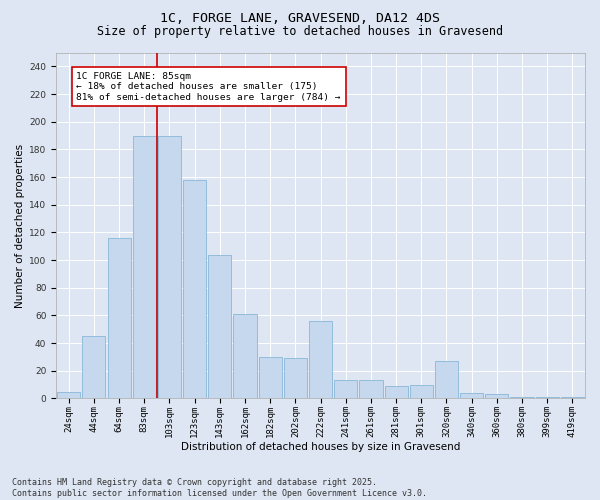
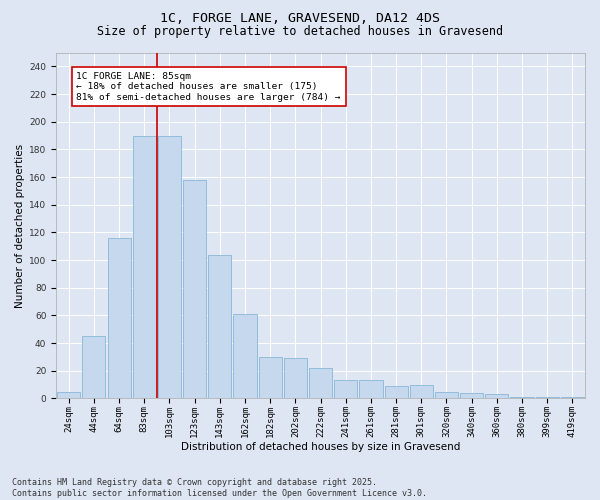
222sqm: 56 -> 22
320sqm: 27 -> 5
